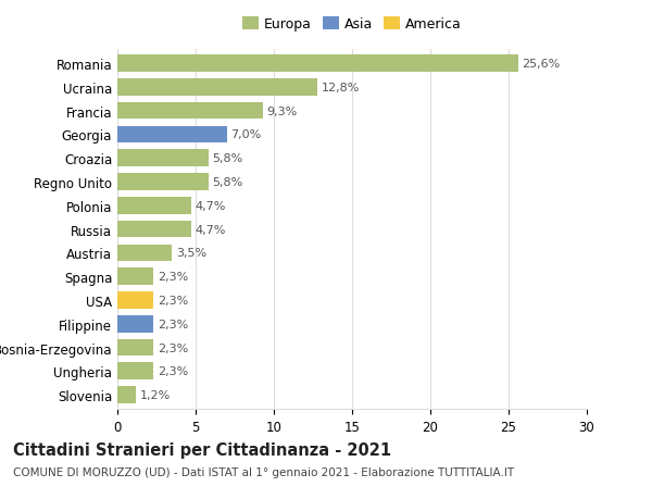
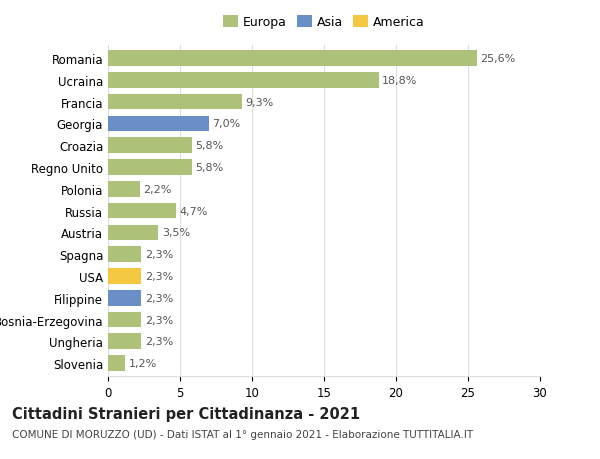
Ucraina: 12,8% -> 18,8%
Polonia: 4,7% -> 2,2%
